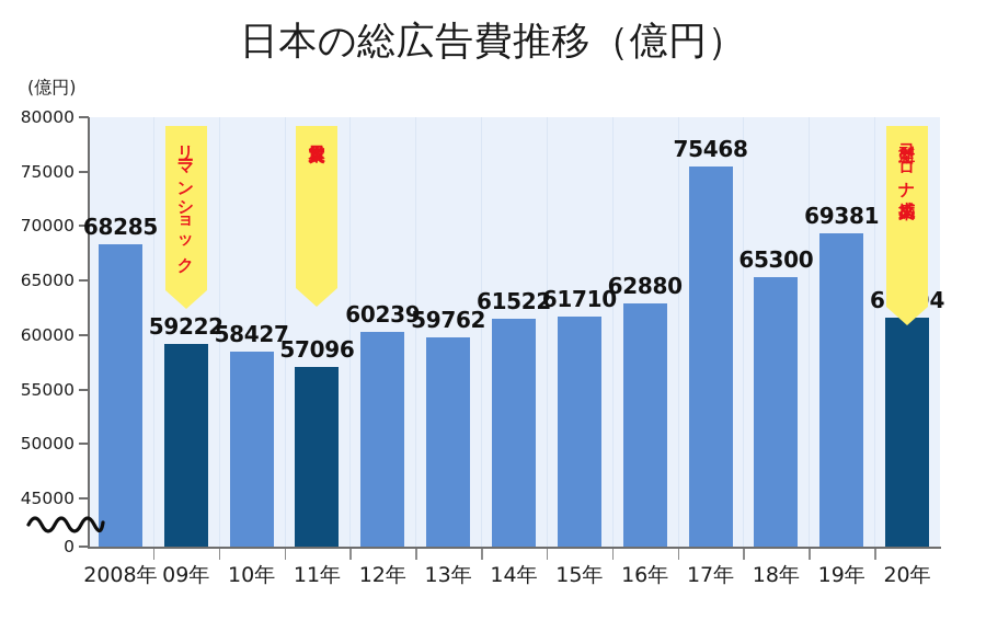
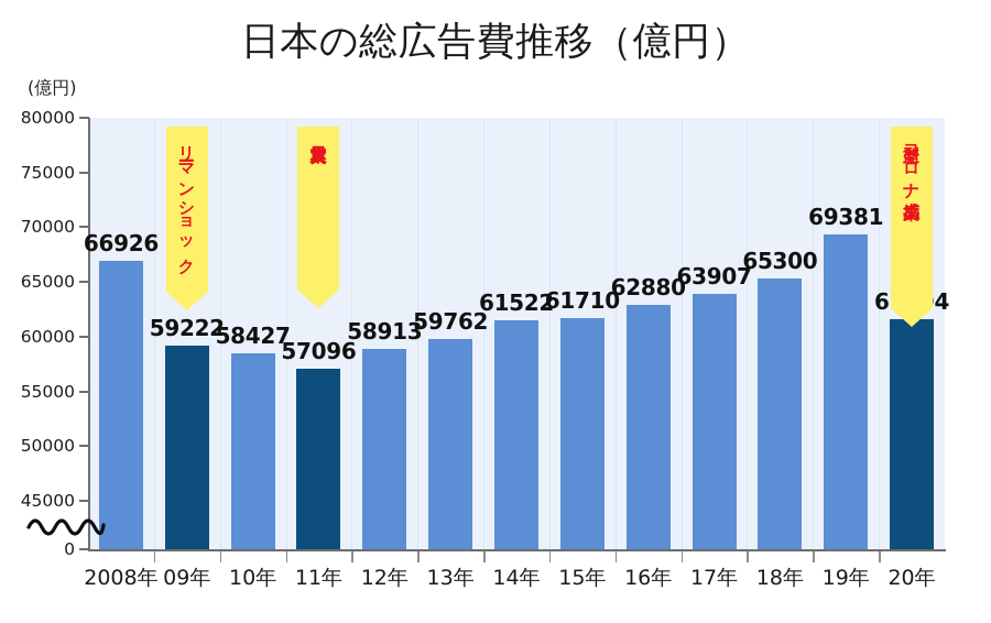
2008年: 68285 -> 66926
12年: 60239 -> 58913
17年: 75468 -> 63907
